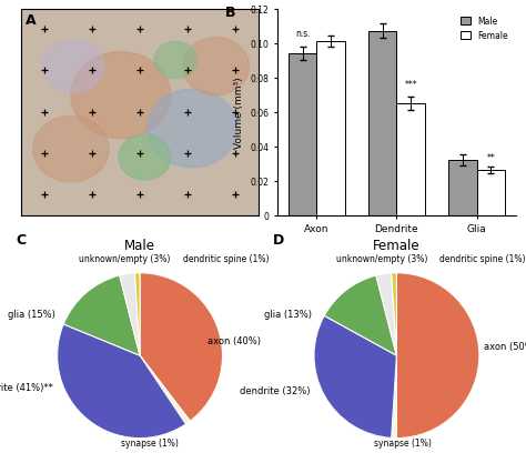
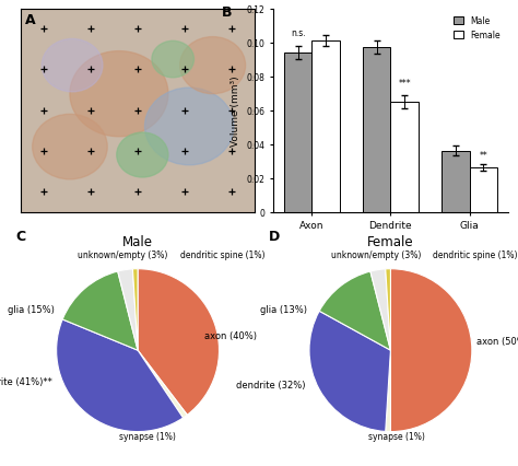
Male/Dendrite: 0.107 -> 0.097
Male/Glia: 0.032 -> 0.036
